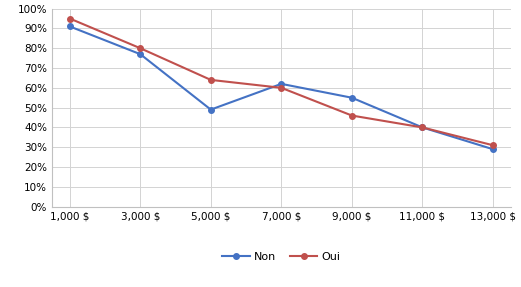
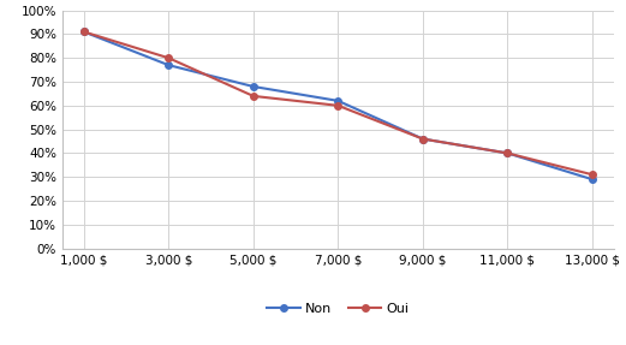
Oui/1,000 $: 95% -> 91%
Non/5,000 $: 49% -> 68%
Non/9,000 $: 55% -> 46%
